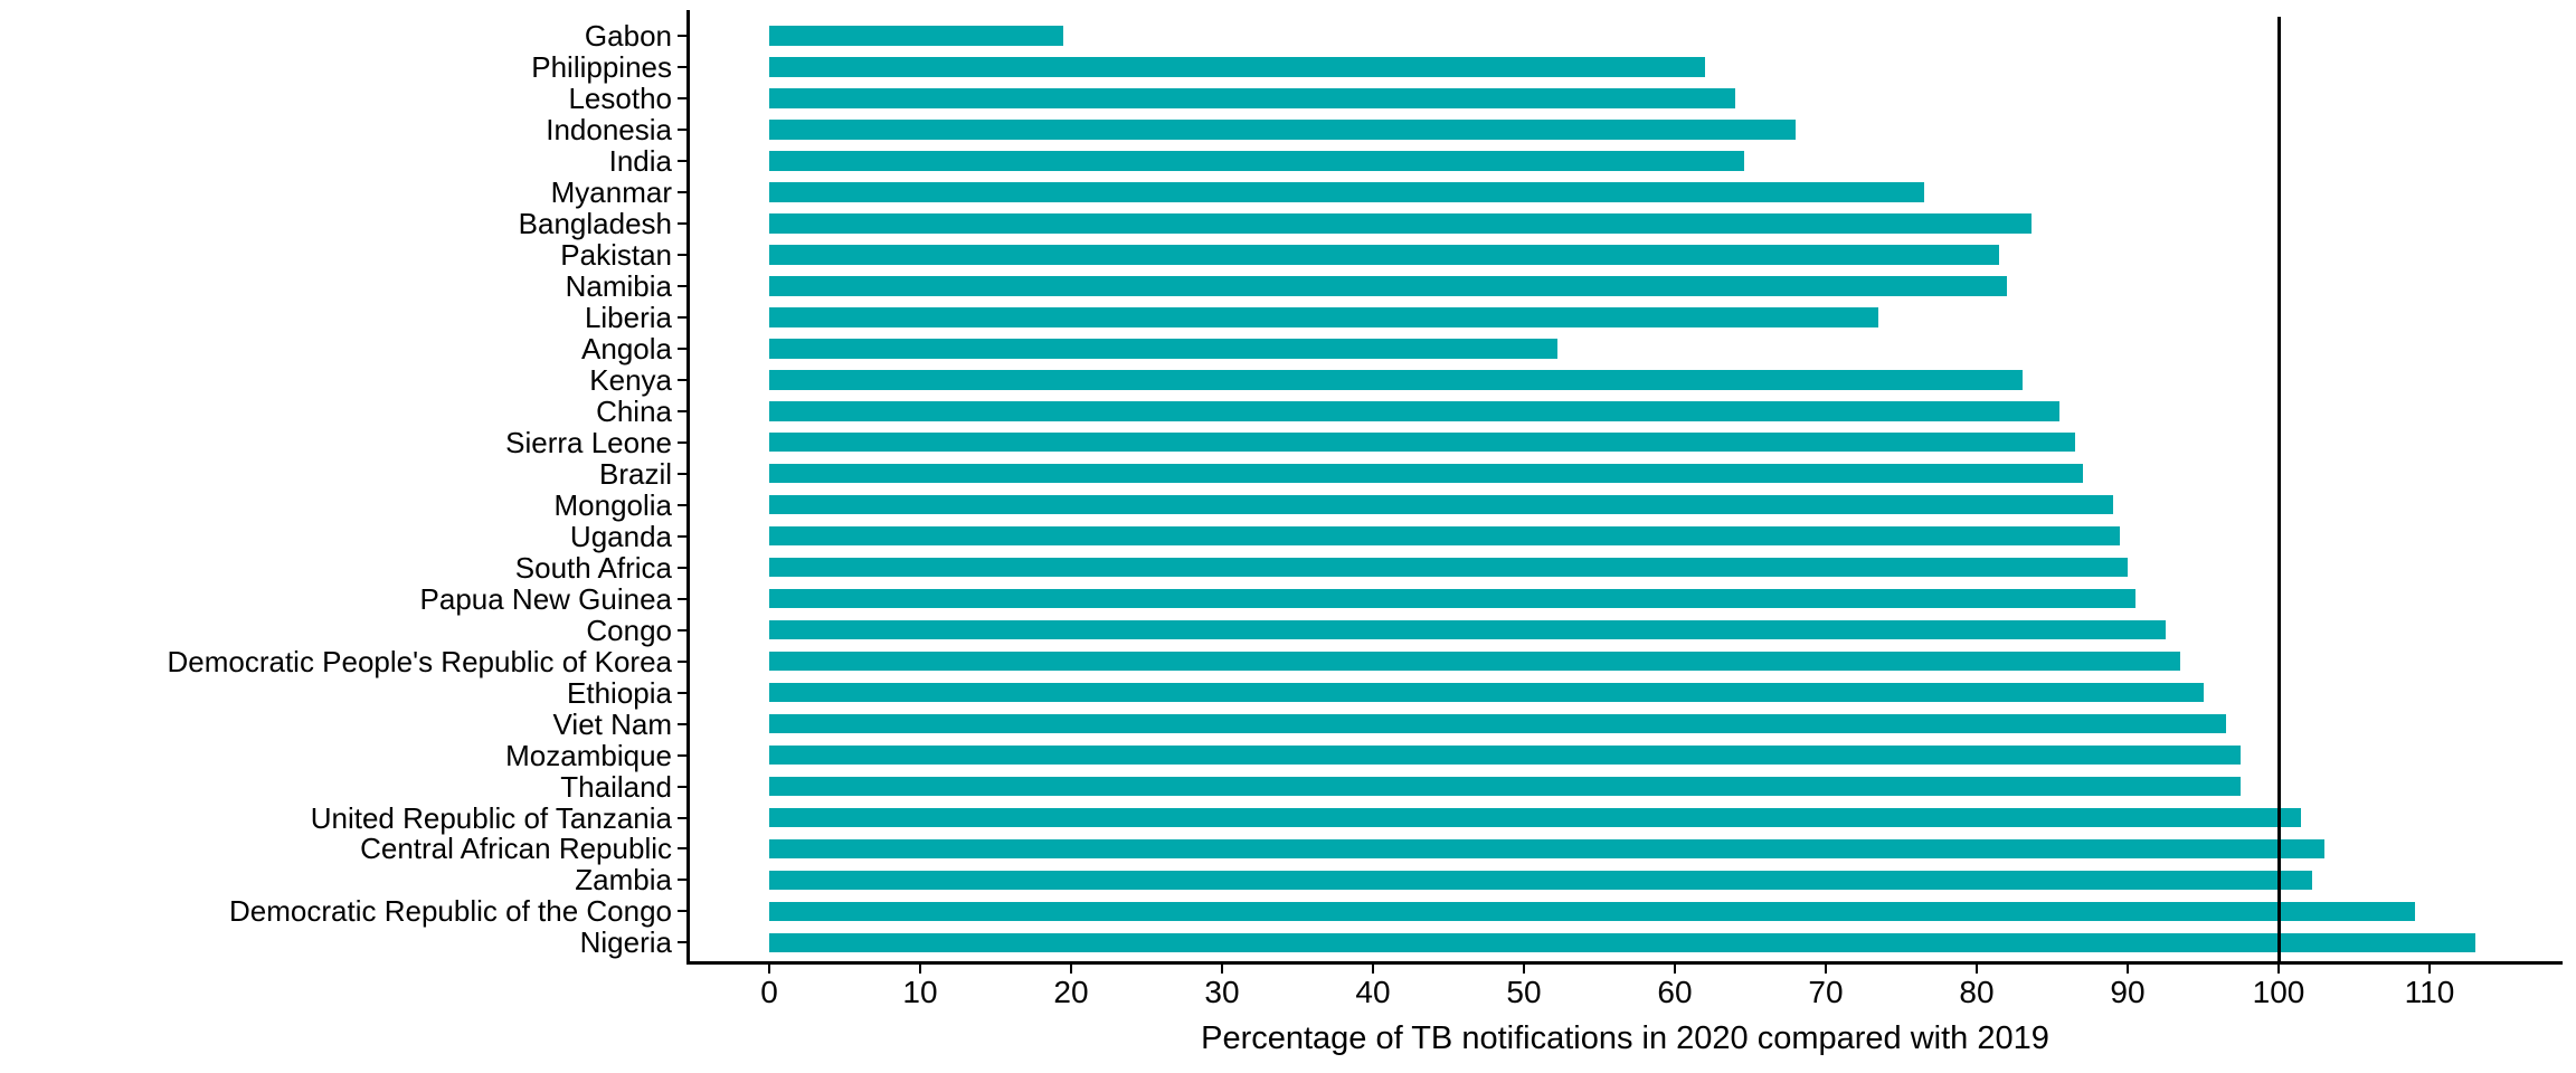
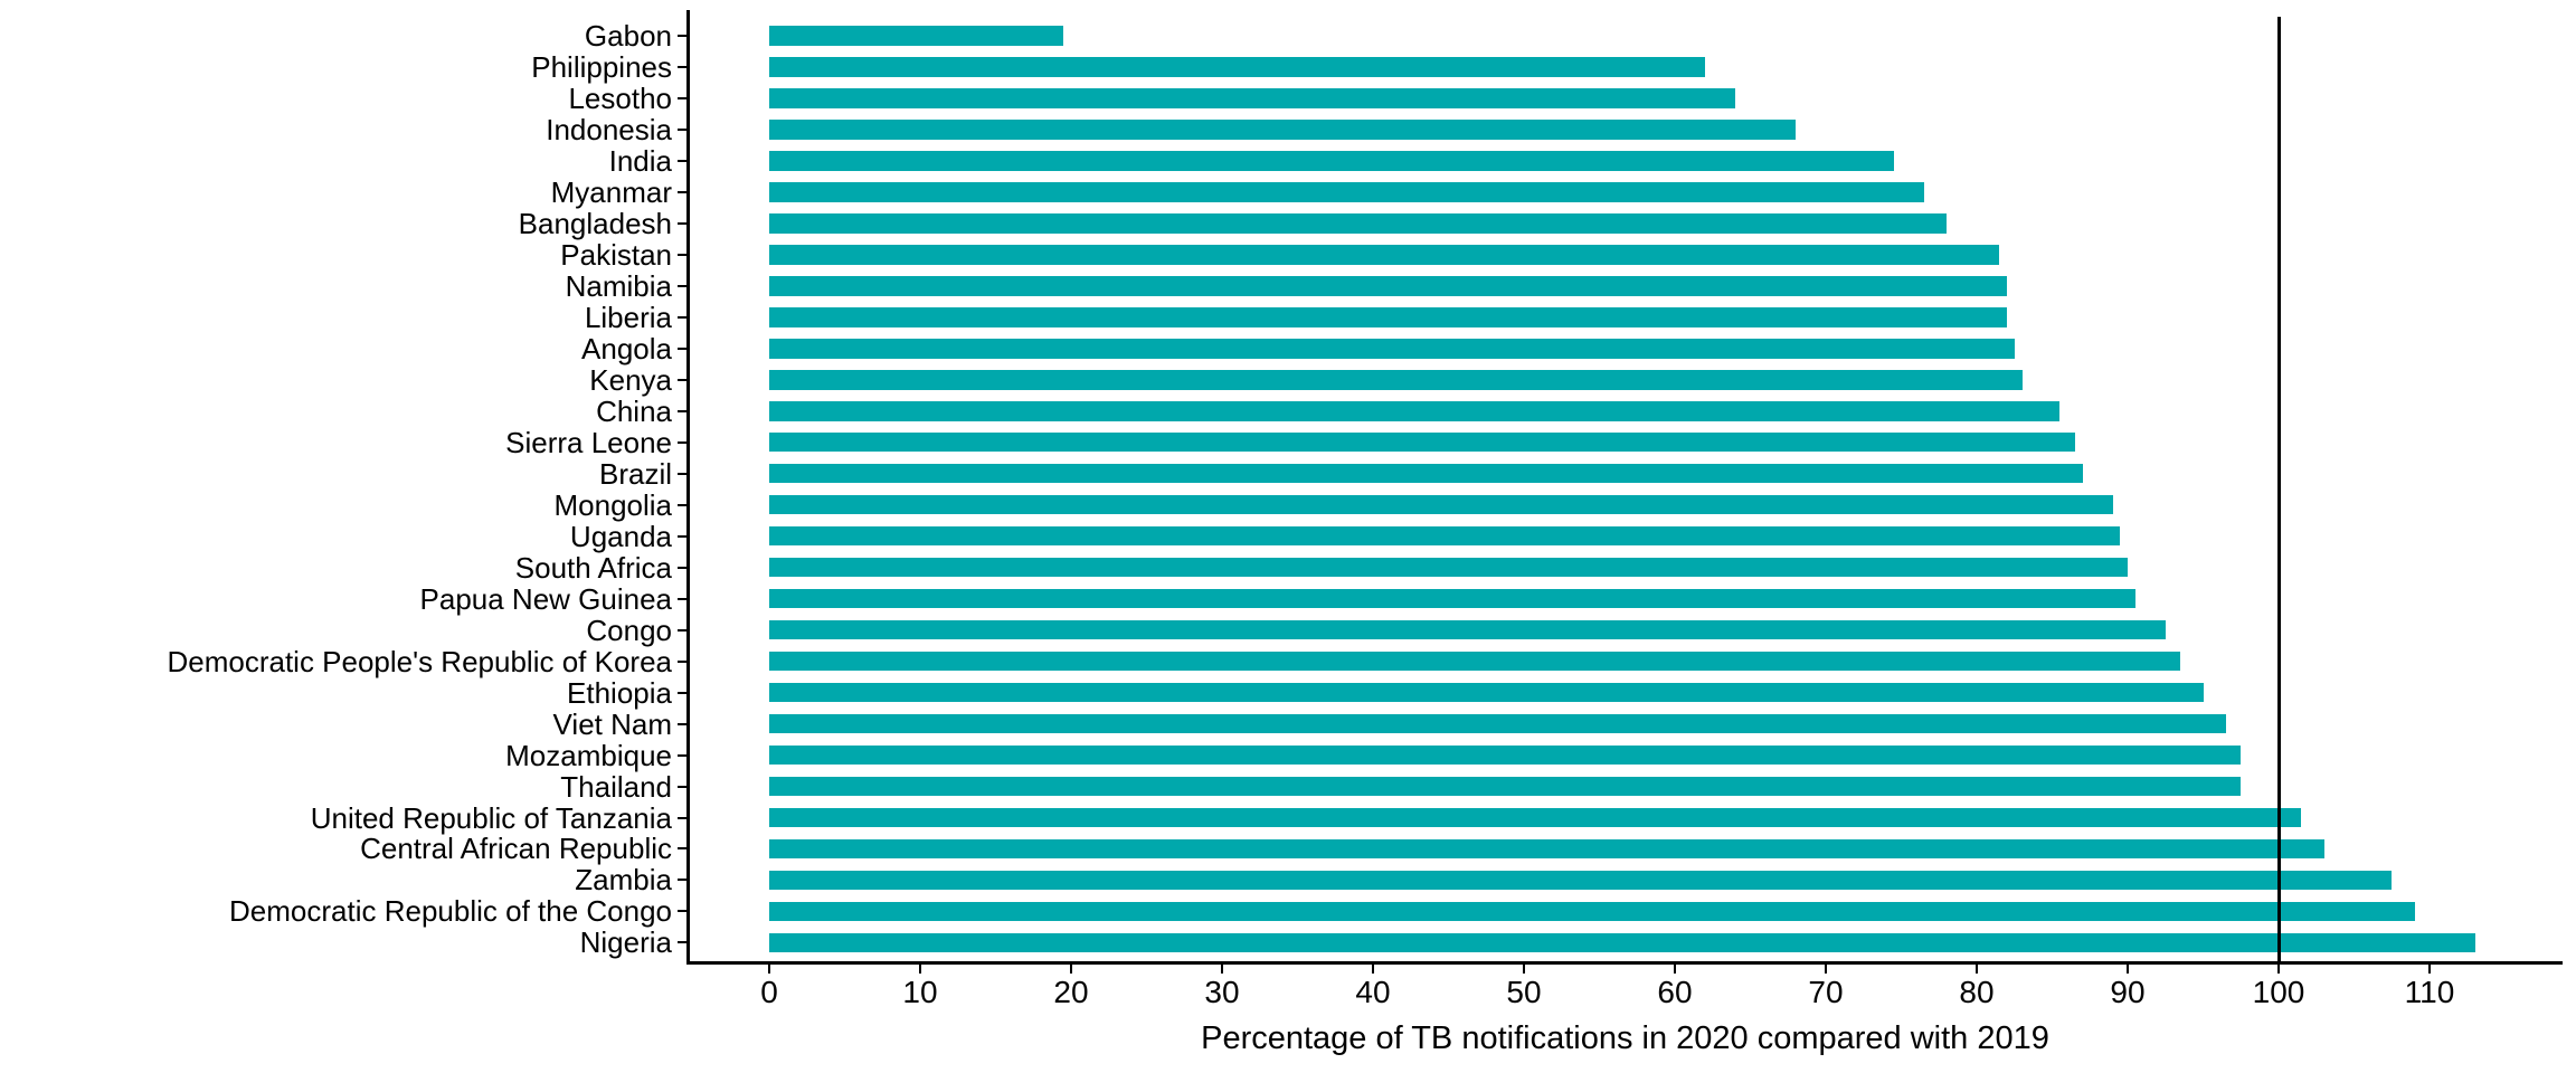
India: 64.6 -> 74.5
Bangladesh: 83.6 -> 78.0
Liberia: 73.5 -> 82.0
Angola: 52.2 -> 82.5
Zambia: 102.2 -> 107.5
